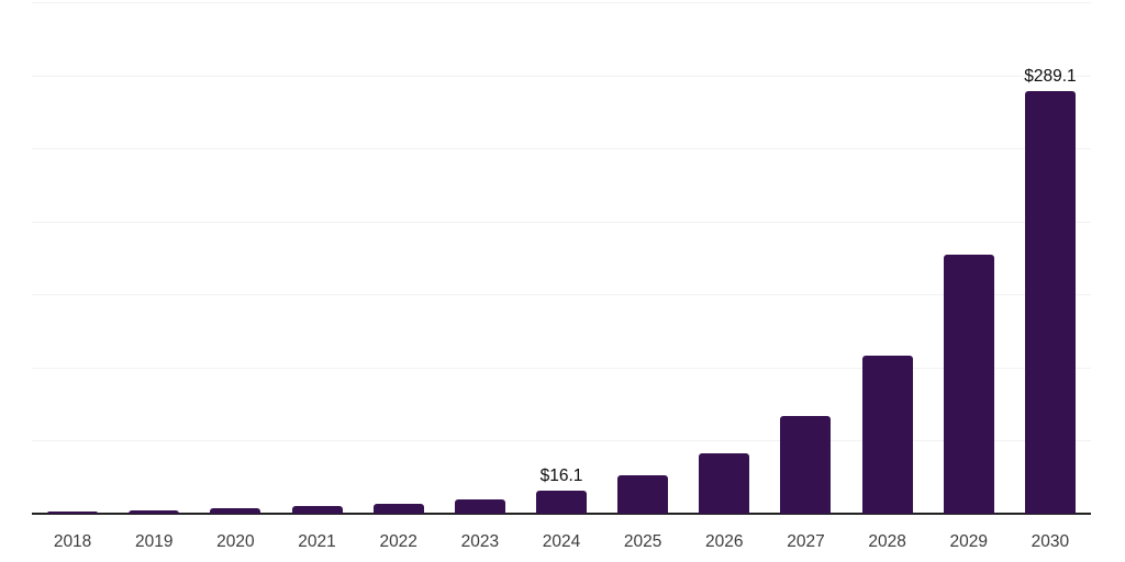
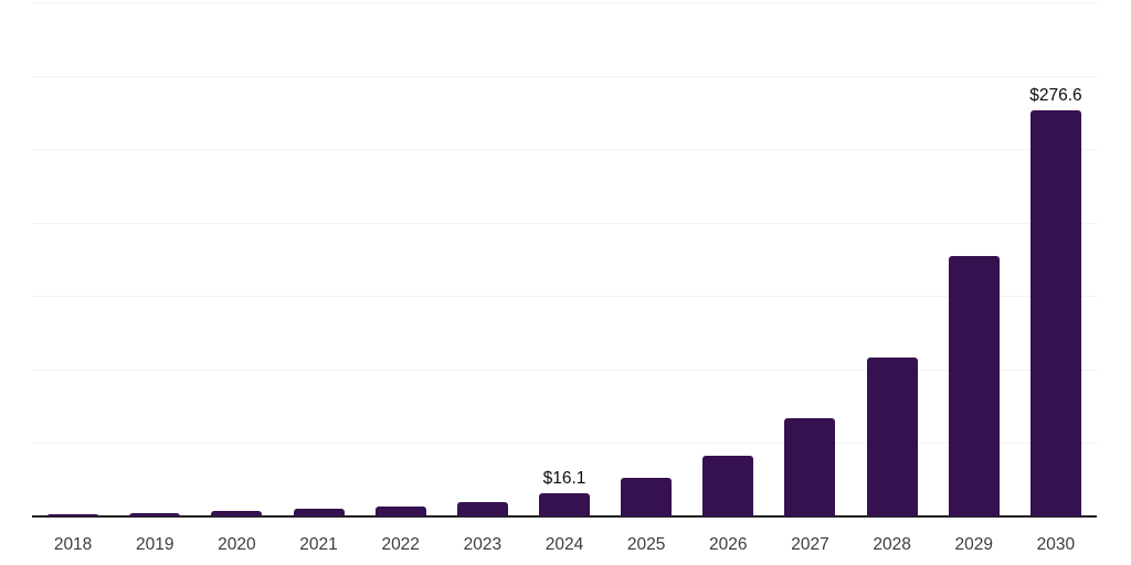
2030: $289.1 -> $276.6
